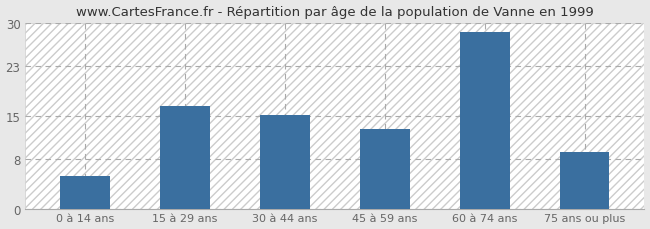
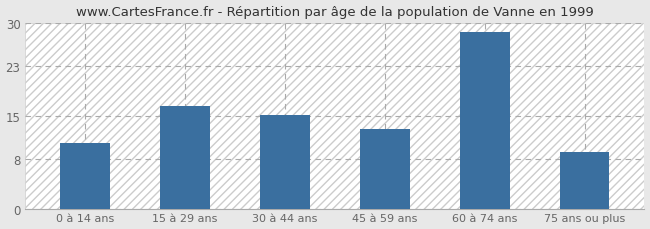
0 à 14 ans: 5.2 -> 10.6
